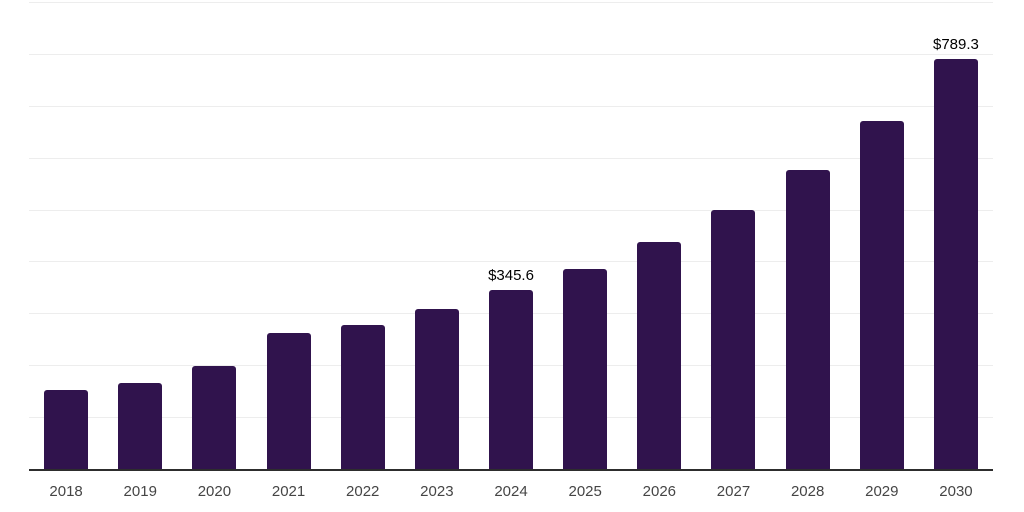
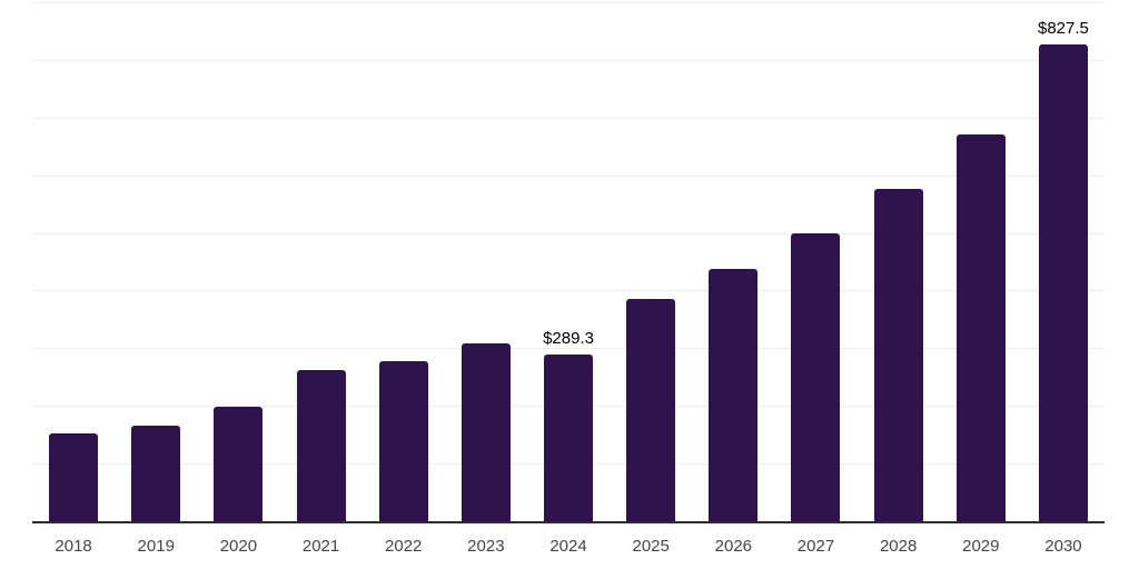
2024: $345.6 -> $289.3
2030: $789.3 -> $827.5
